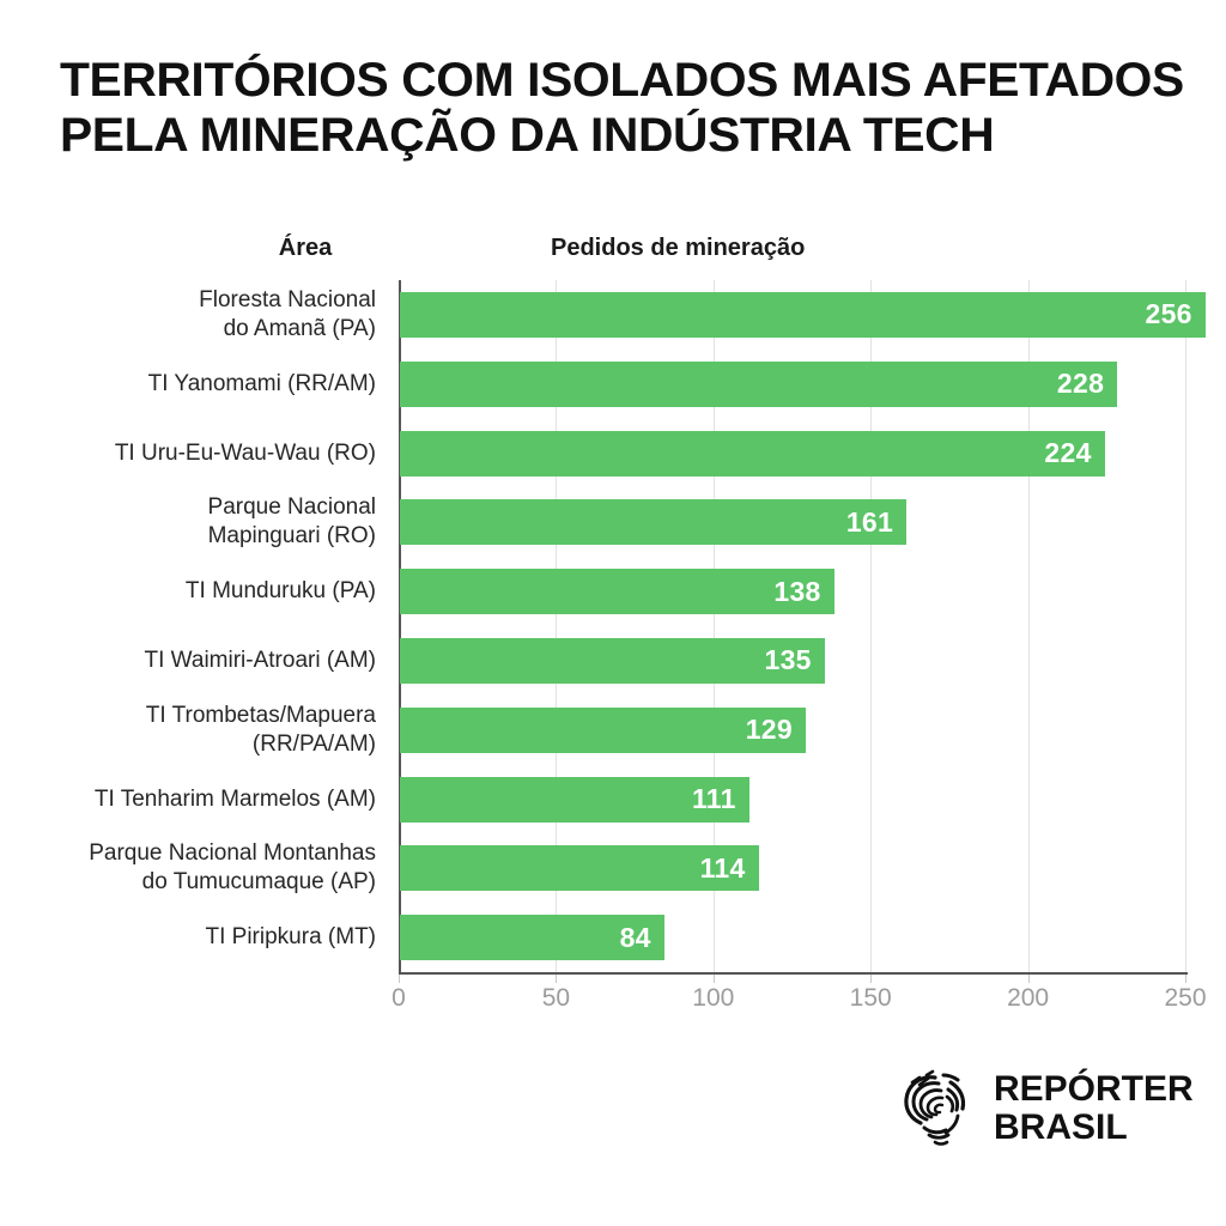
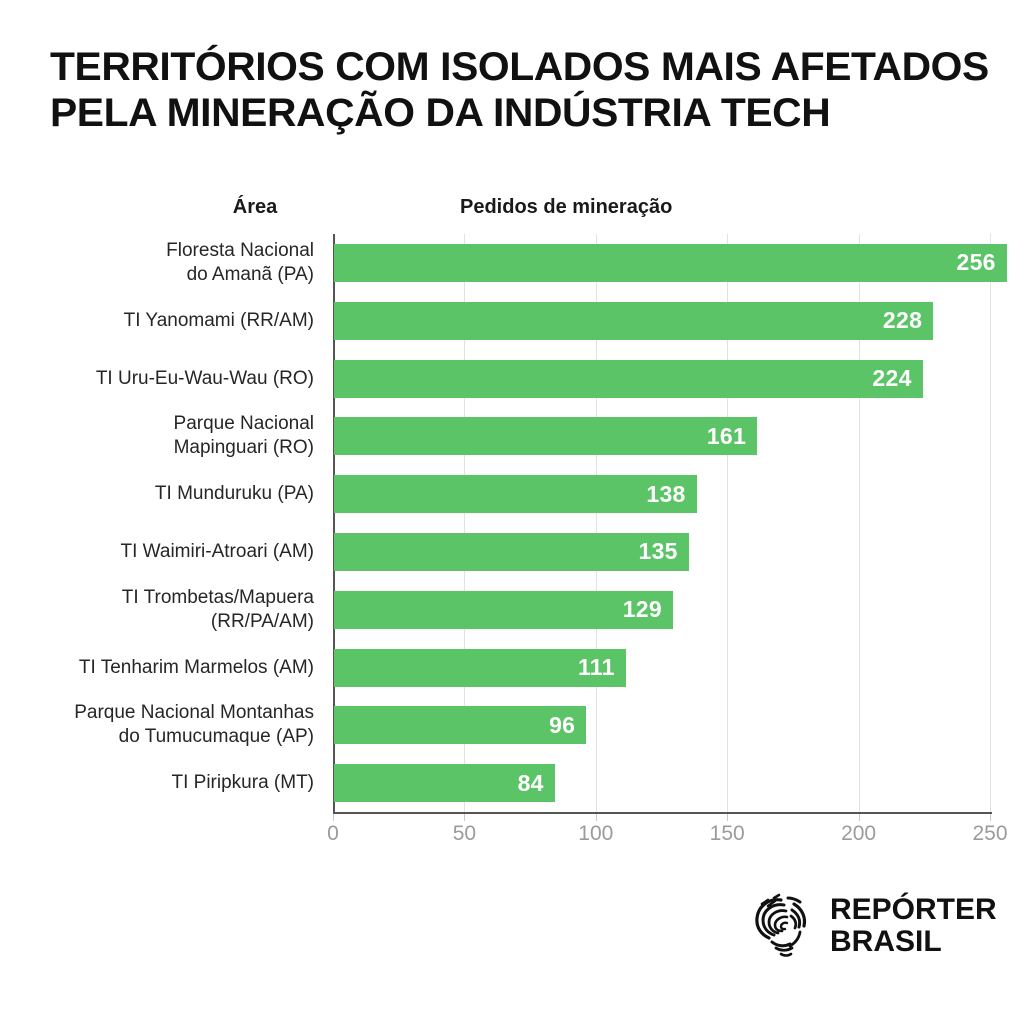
Parque Nacional Montanhas do Tumucumaque (AP): 114 -> 96
